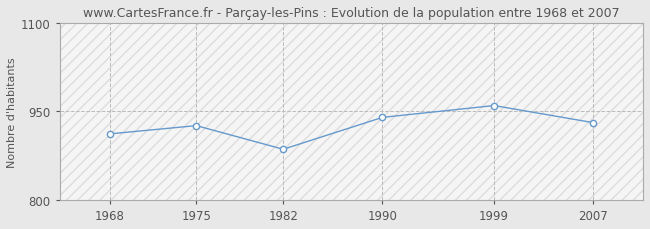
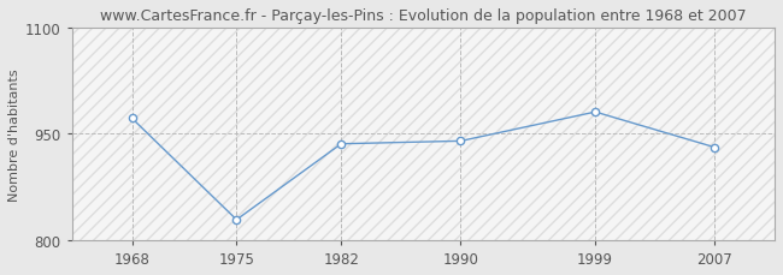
1968: 912 -> 972
1975: 926 -> 829
1982: 886 -> 936
1999: 960 -> 981
